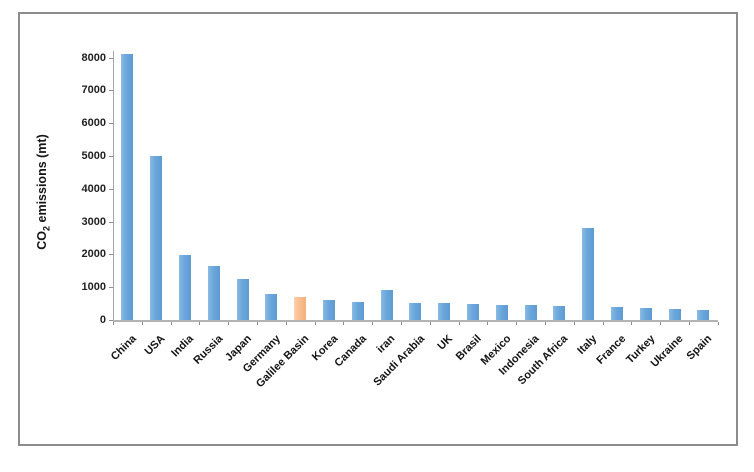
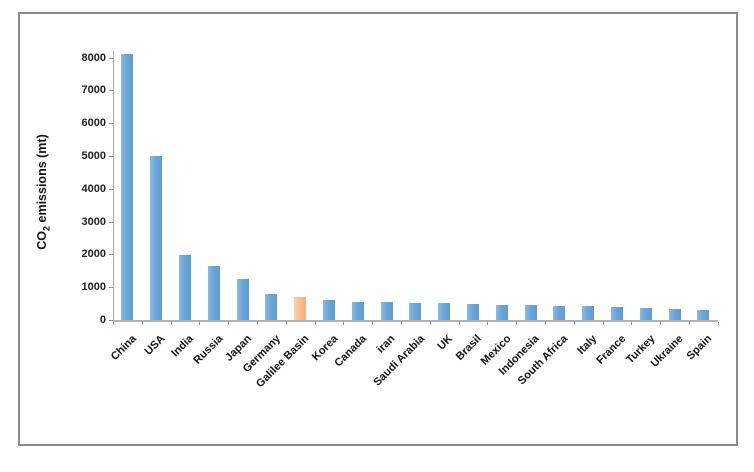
iran: 900 -> 500
Italy: 2800 -> 400
